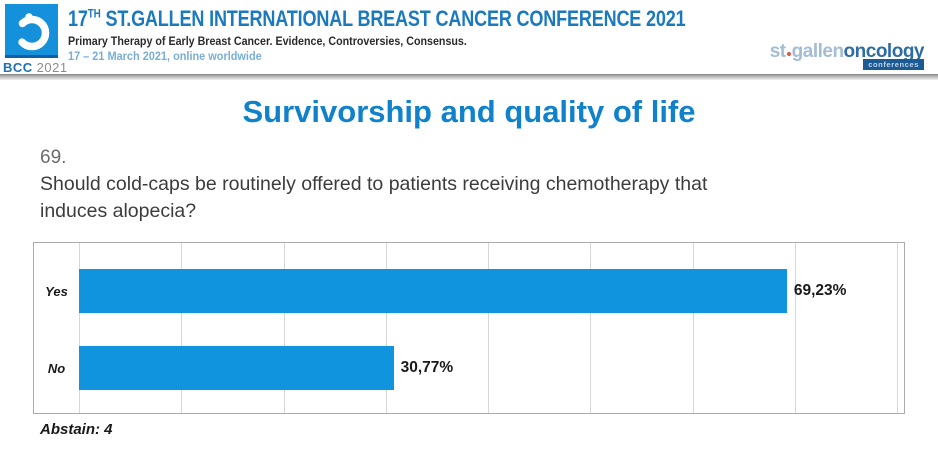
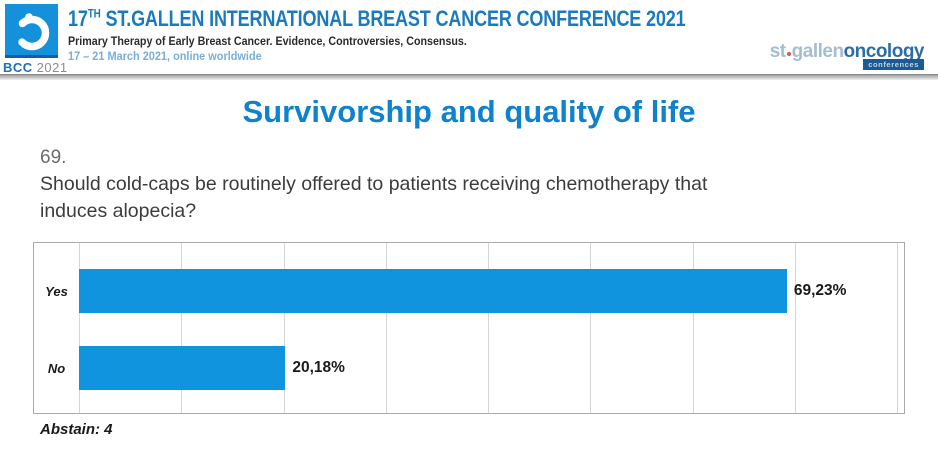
No: 30,77% -> 20,18%
